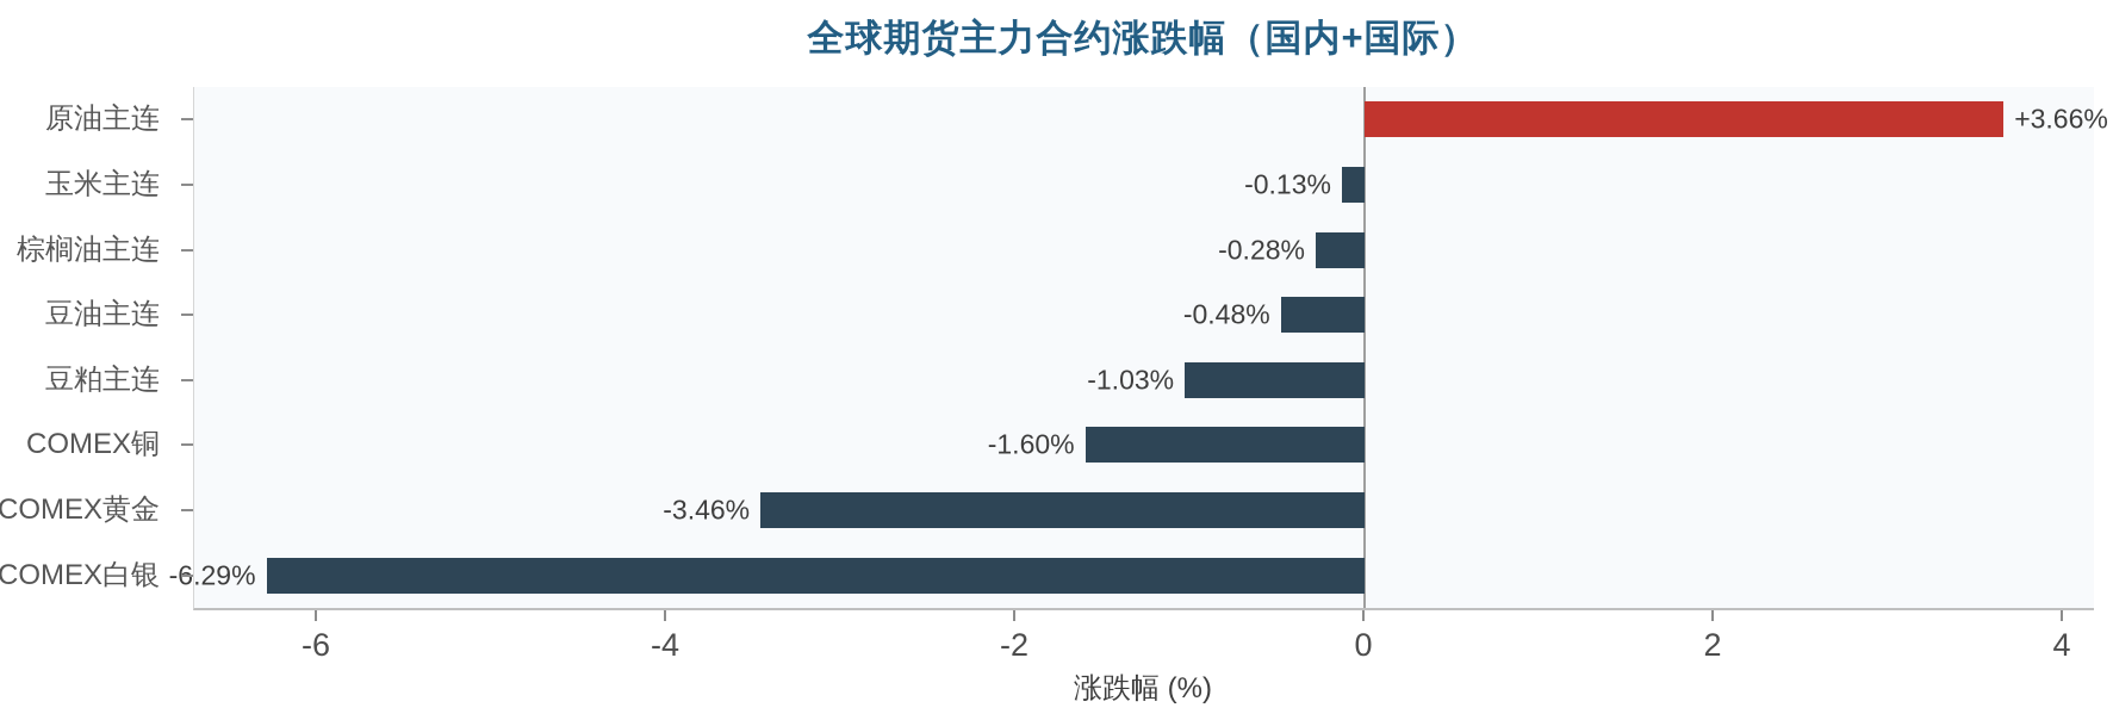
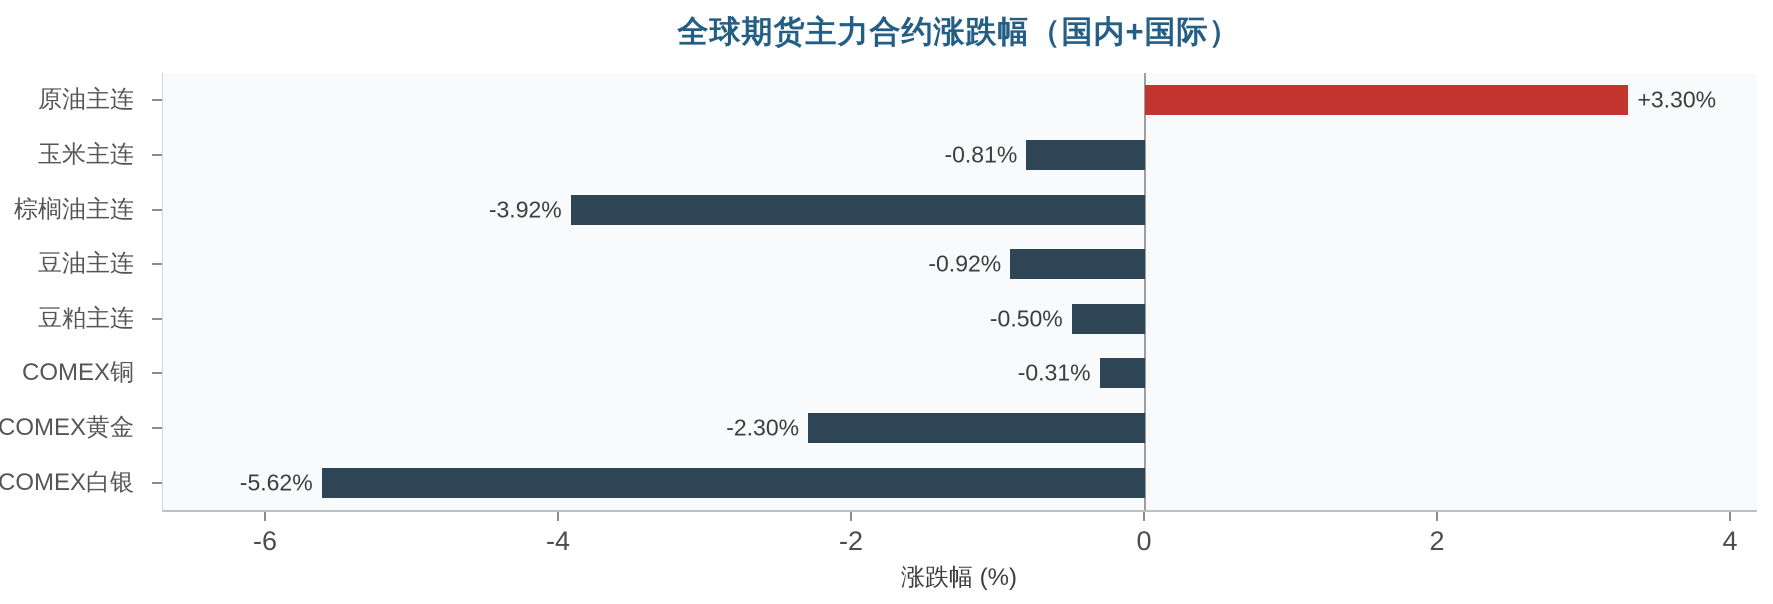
原油主连: +3.66% -> +3.30%
玉米主连: -0.13% -> -0.81%
棕榈油主连: -0.28% -> -3.92%
豆油主连: -0.48% -> -0.92%
豆粕主连: -1.03% -> -0.50%
COMEX铜: -1.60% -> -0.31%
COMEX黄金: -3.46% -> -2.30%
COMEX白银: -6.29% -> -5.62%
